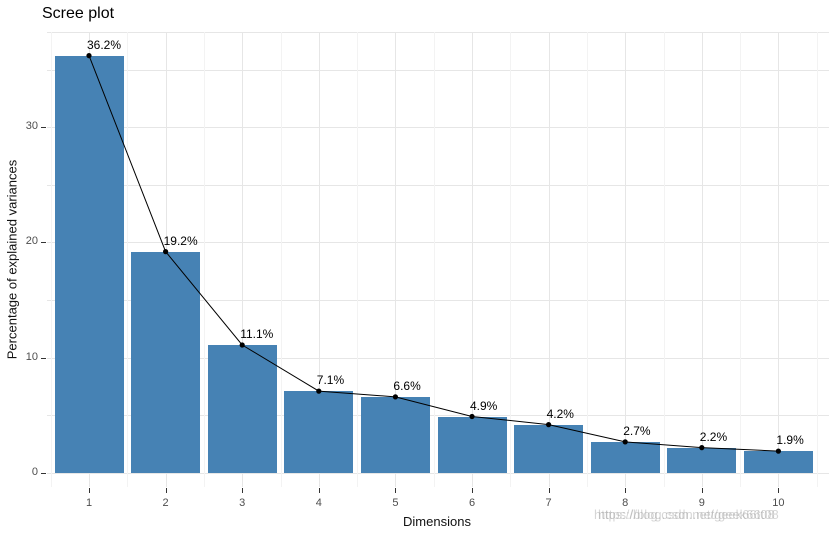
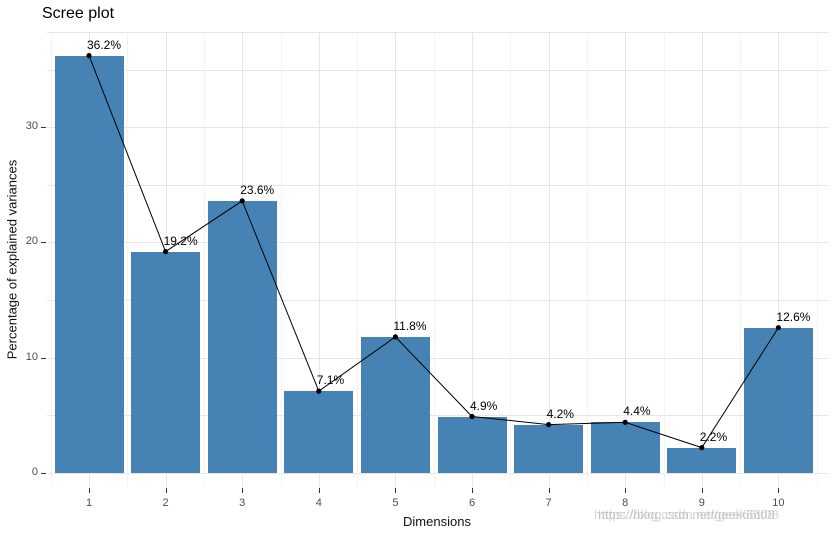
3: 11.1% -> 23.6%
5: 6.6% -> 11.8%
8: 2.7% -> 4.4%
10: 1.9% -> 12.6%
